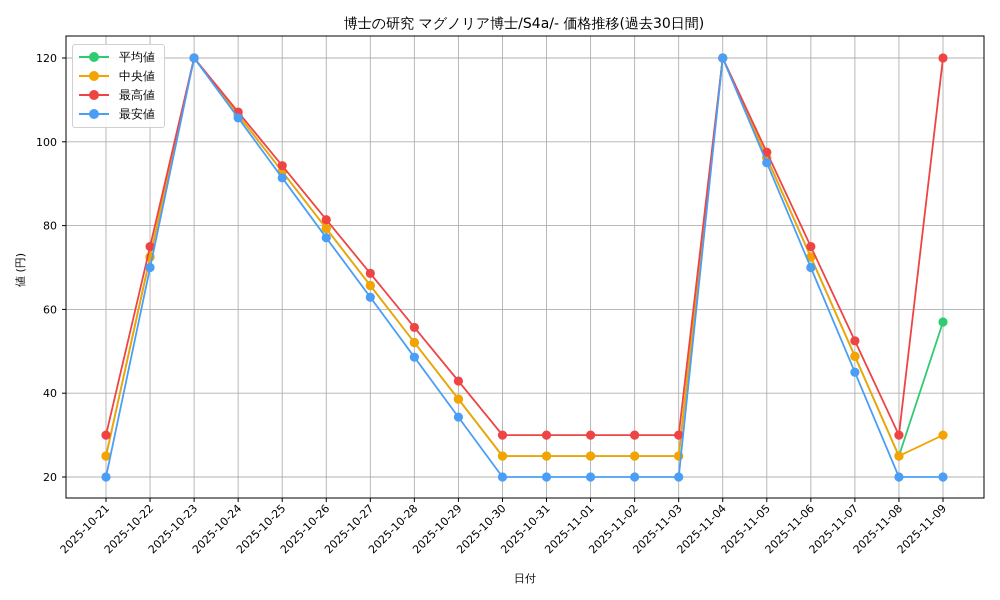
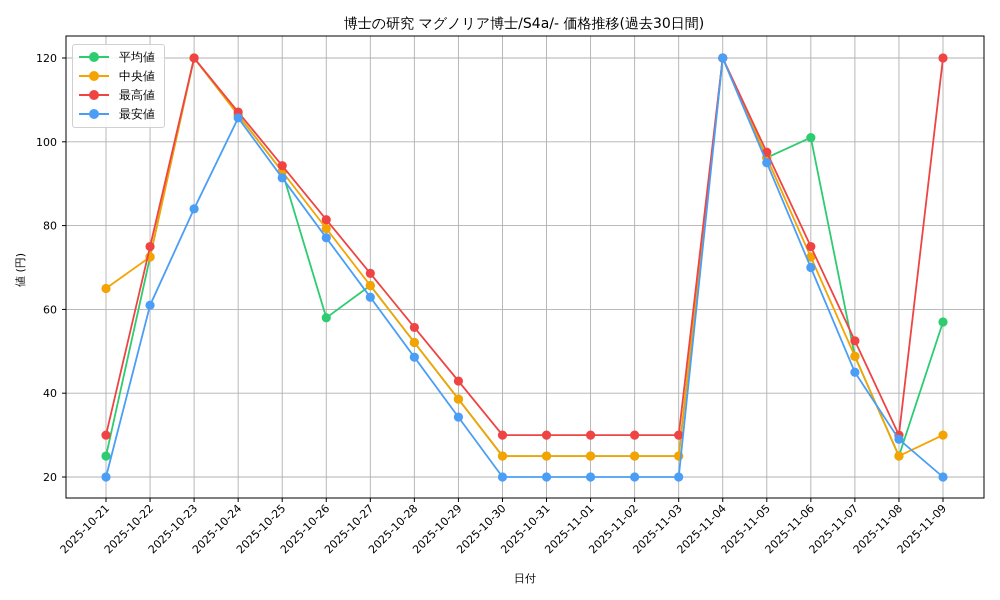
中央値/2025-10-21: 25 -> 65
最安値/2025-10-22: 70 -> 61
最安値/2025-10-23: 120 -> 84
平均値/2025-10-26: 79 -> 58
平均値/2025-11-06: 72 -> 101
最安値/2025-11-08: 20 -> 29
